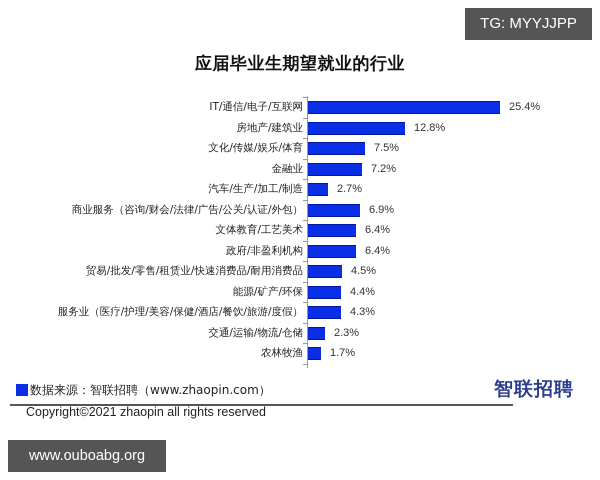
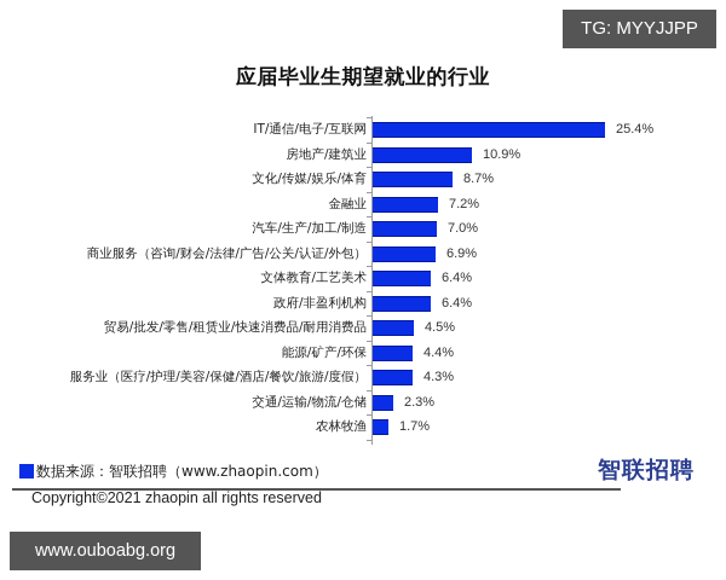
房地产/建筑业: 12.8% -> 10.9%
文化/传媒/娱乐/体育: 7.5% -> 8.7%
汽车/生产/加工/制造: 2.7% -> 7.0%
